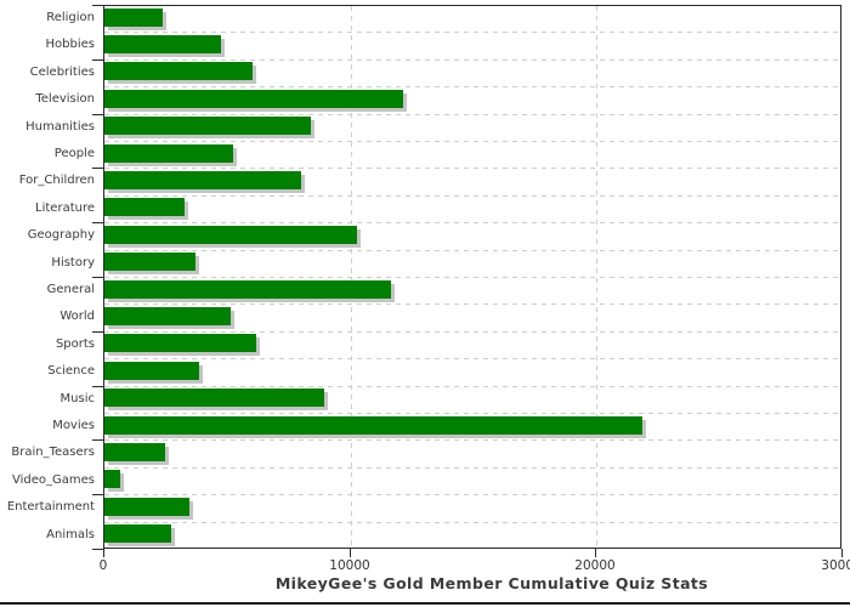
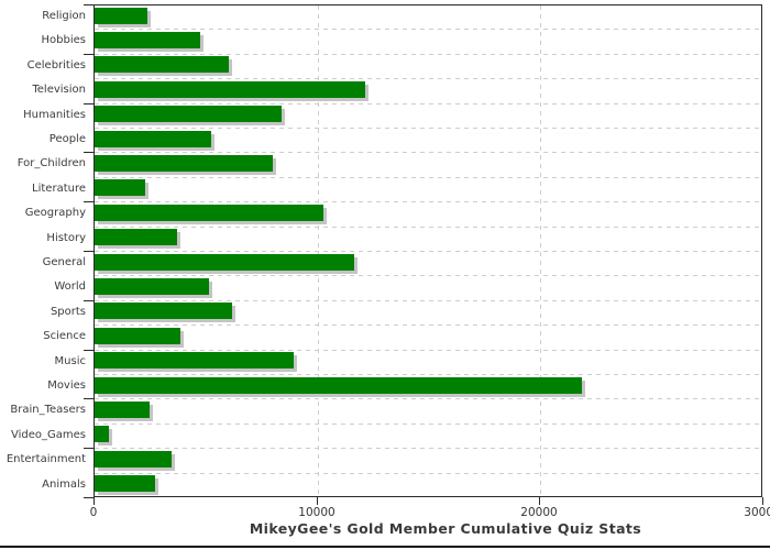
Literature: 3300 -> 2300
